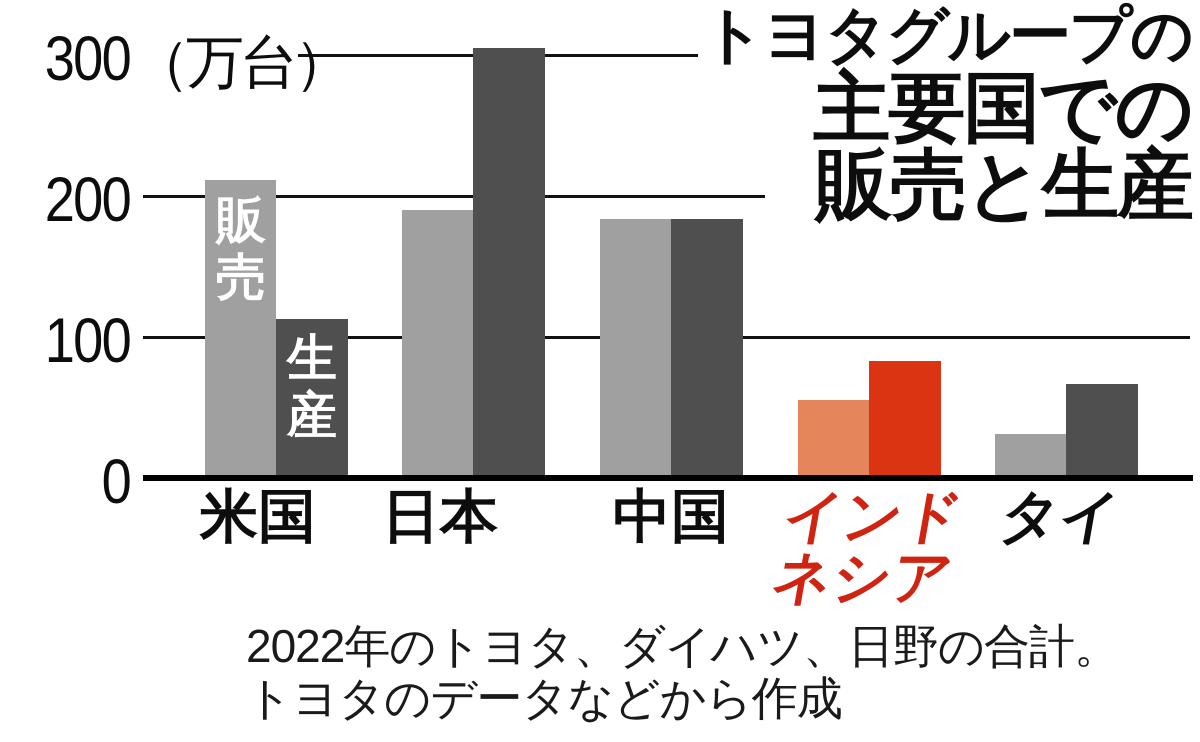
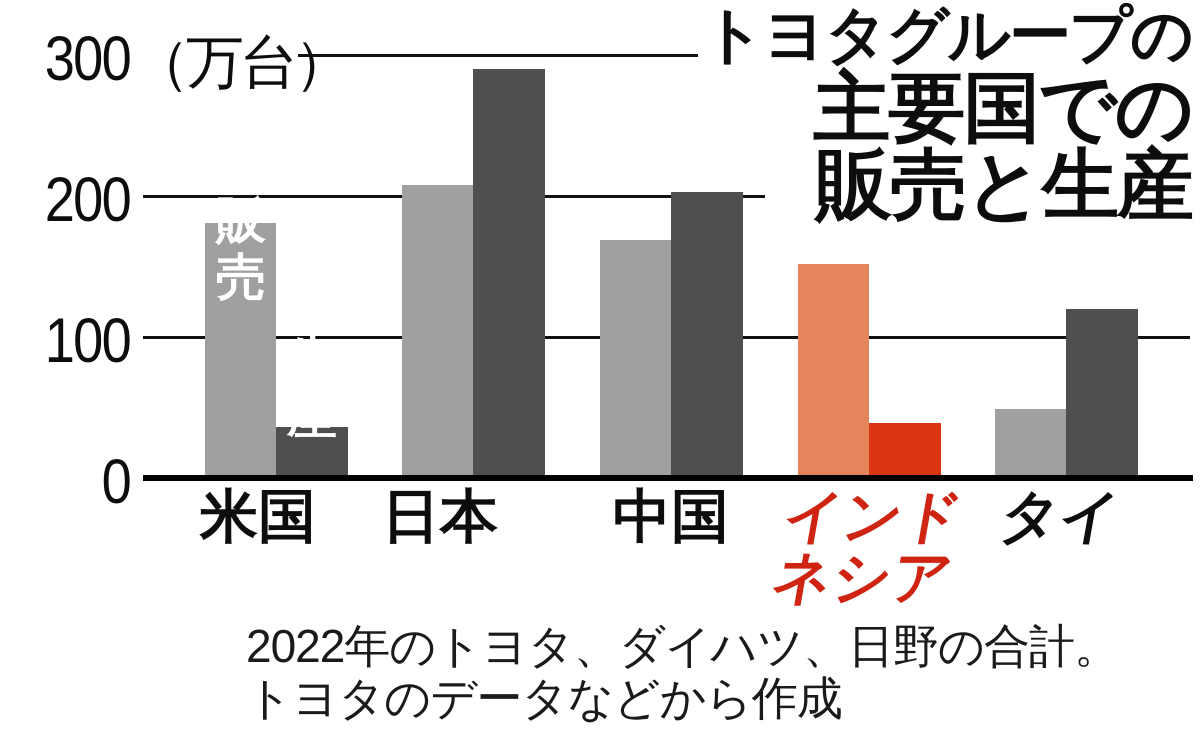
販売/米国: 211 -> 181
生産/米国: 113 -> 36
販売/日本: 190 -> 208
生産/日本: 305 -> 290
販売/中国: 184 -> 169
生産/中国: 184 -> 203
販売/インドネシア: 55 -> 152
生産/インドネシア: 83 -> 39
販売/タイ: 31 -> 49
生産/タイ: 67 -> 120
